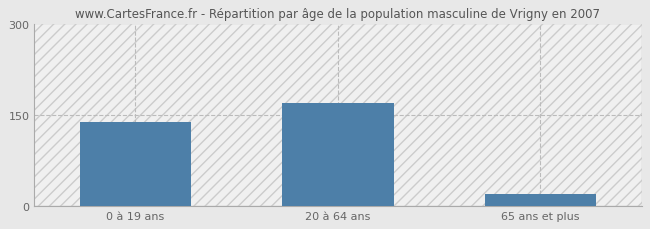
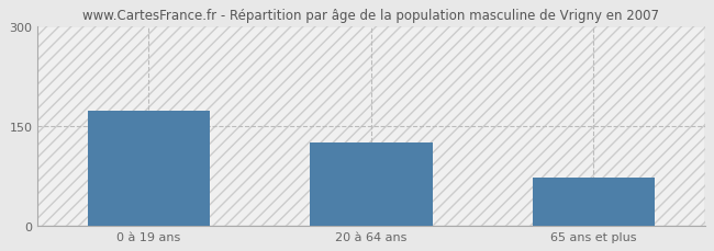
0 à 19 ans: 139 -> 174
20 à 64 ans: 170 -> 126
65 ans et plus: 19 -> 72
